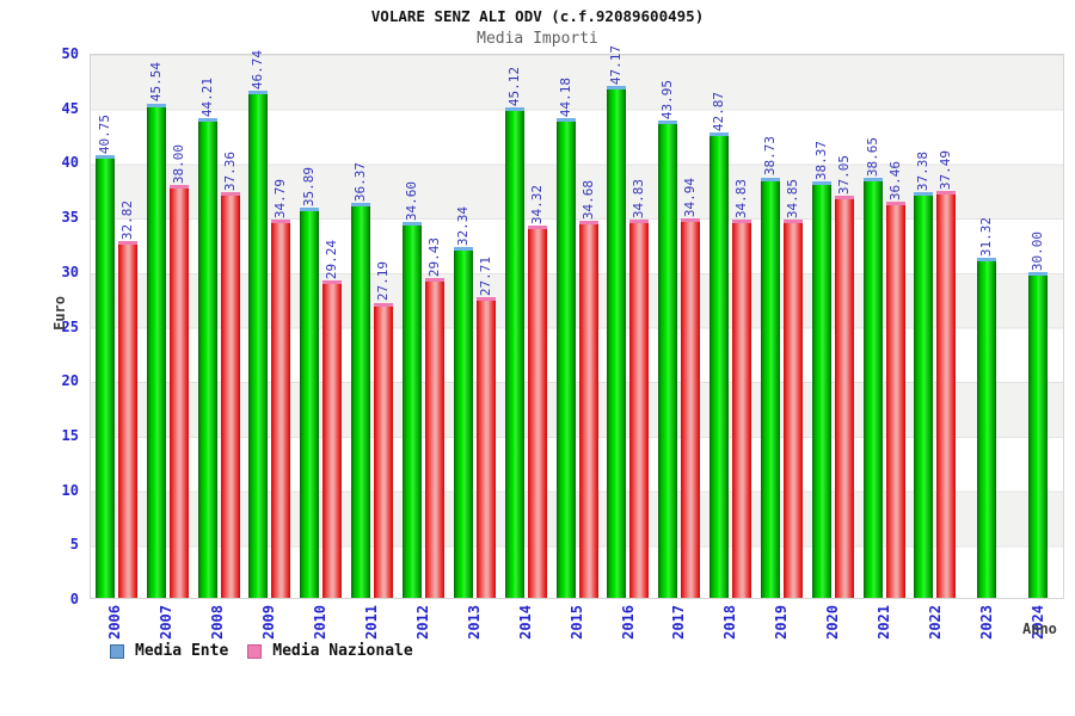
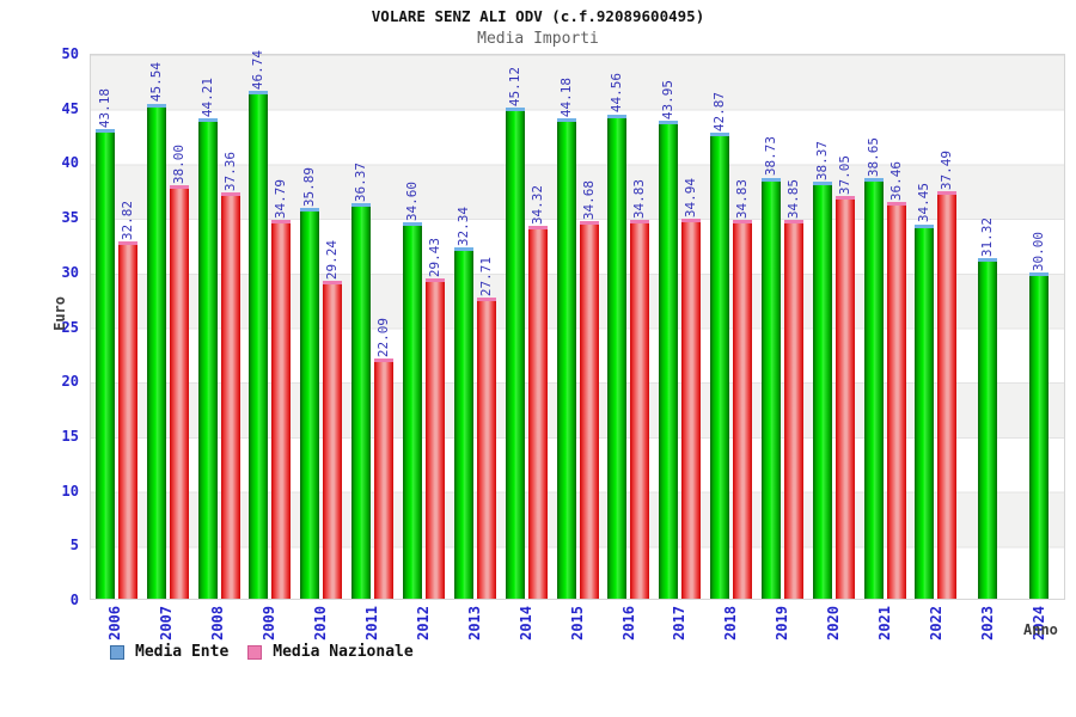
Media Ente/2006: 40.75 -> 43.18
Media Nazionale/2011: 27.19 -> 22.09
Media Ente/2016: 47.17 -> 44.56
Media Ente/2022: 37.38 -> 34.45
